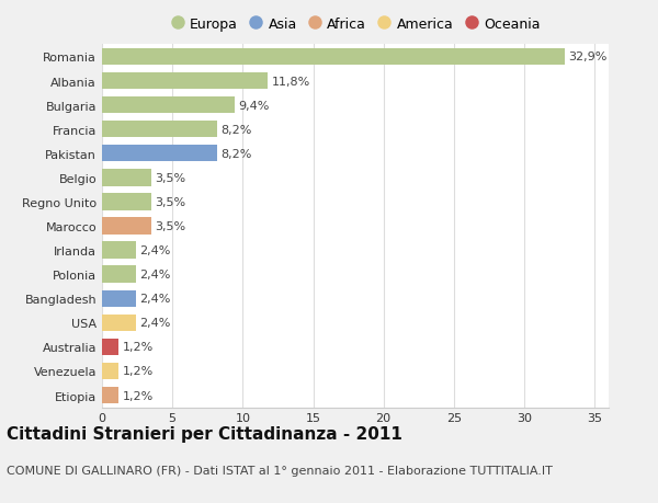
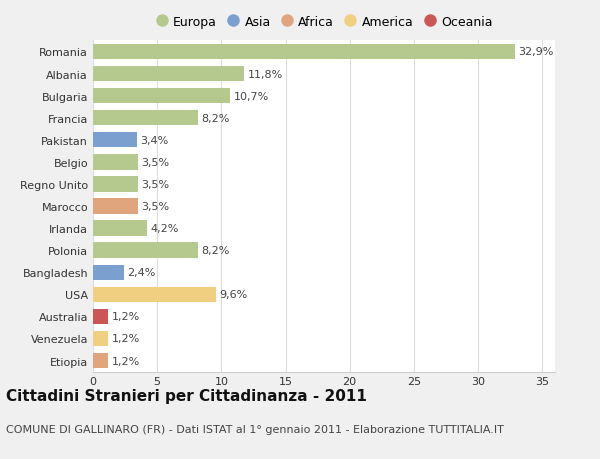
Bulgaria: 9,4% -> 10,7%
Pakistan: 8,2% -> 3,4%
Irlanda: 2,4% -> 4,2%
Polonia: 2,4% -> 8,2%
USA: 2,4% -> 9,6%
